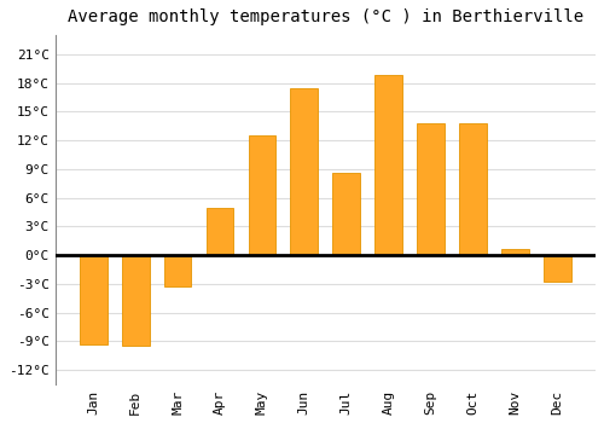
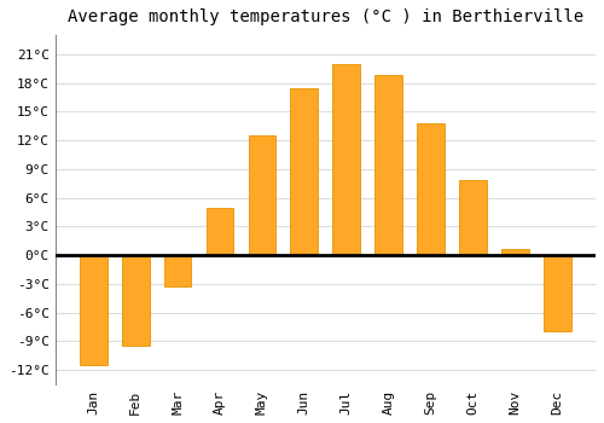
Jan: -9.4°C -> -11.5°C
Jul: 8.6°C -> 20.0°C
Oct: 13.8°C -> 7.8°C
Dec: -2.8°C -> -8.0°C
